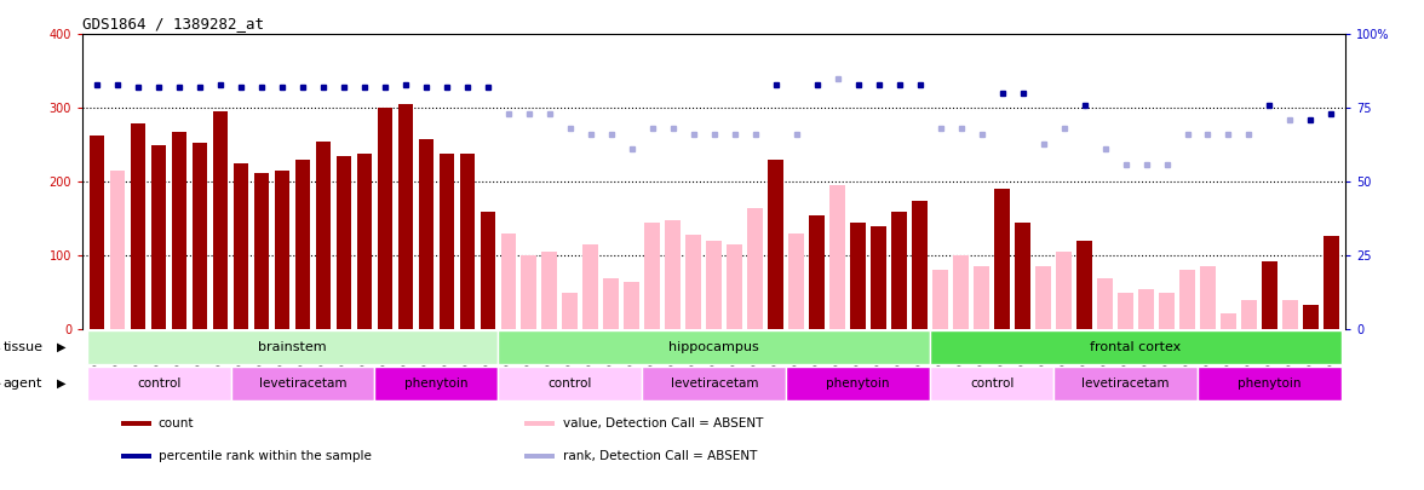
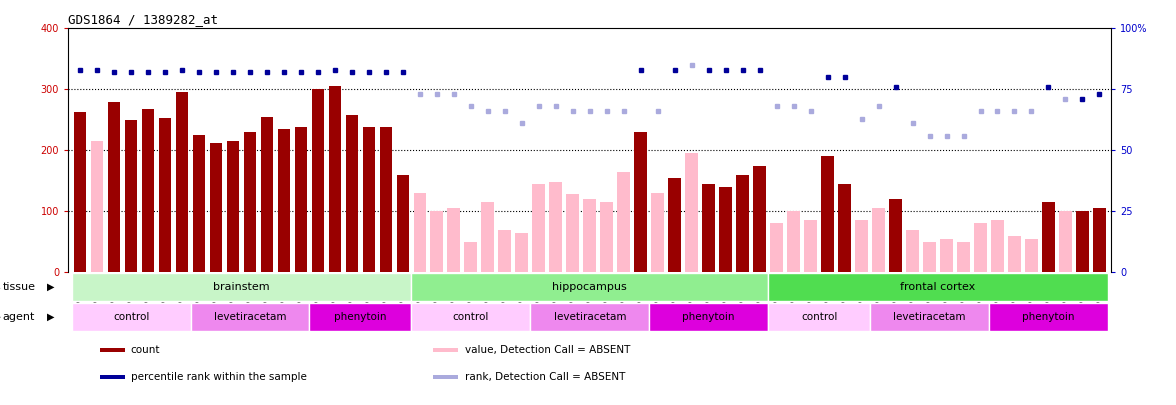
GSM53462: 22 -> 60
GSM53463: 40 -> 55
GSM53464: 92 -> 115
GSM53465: 40 -> 100
GSM53466: 34 -> 100
GSM53467: 126 -> 105
